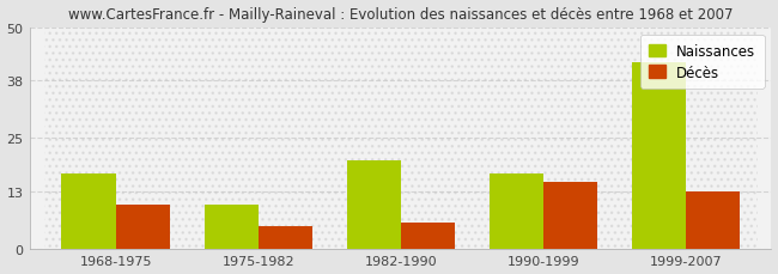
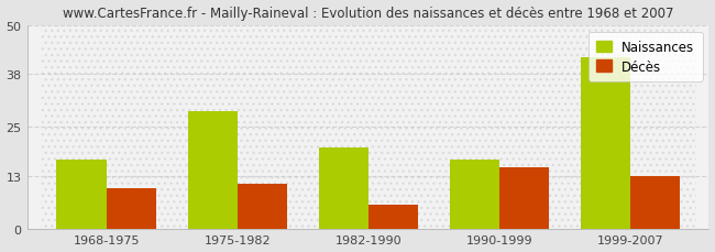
Naissances/1975-1982: 10 -> 29
Décès/1975-1982: 5 -> 11
